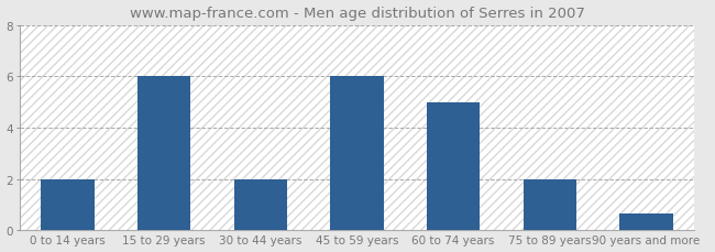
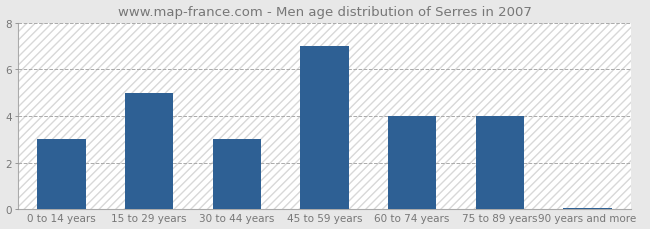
0 to 14 years: 2.00 -> 3.00
15 to 29 years: 6.00 -> 5.00
30 to 44 years: 2.00 -> 3.00
45 to 59 years: 6.00 -> 7.00
60 to 74 years: 5.00 -> 4.00
75 to 89 years: 2.00 -> 4.00
90 years and more: 0.65 -> 0.07
